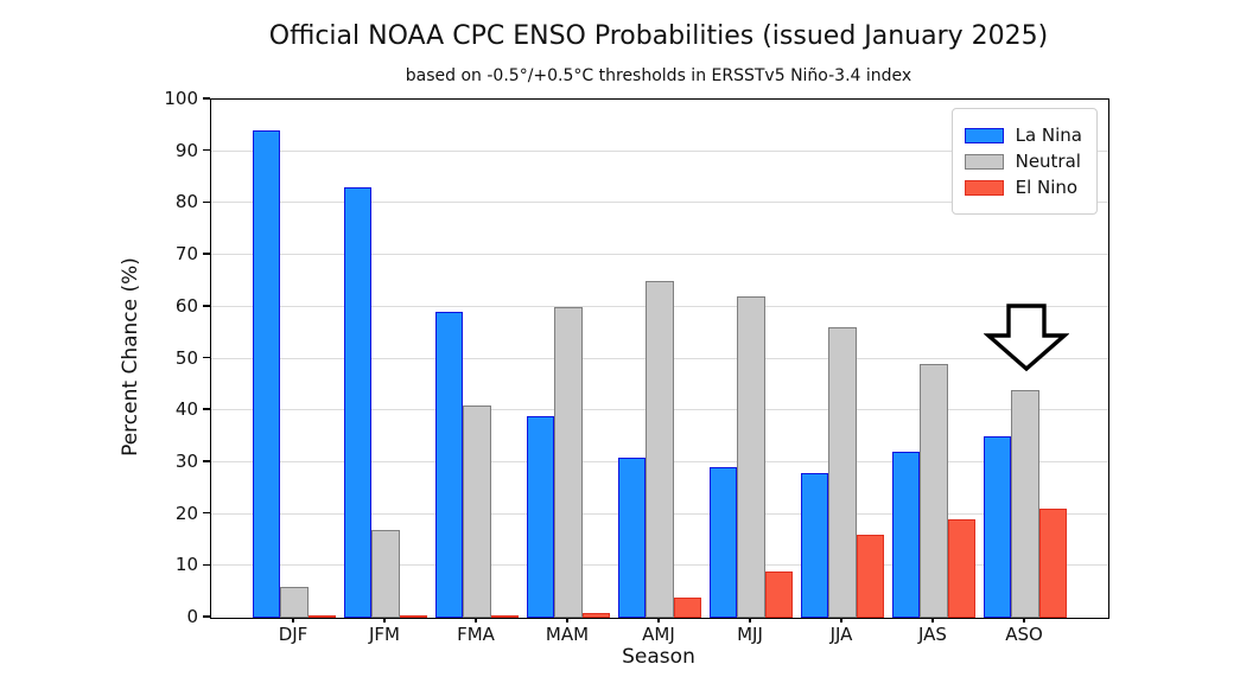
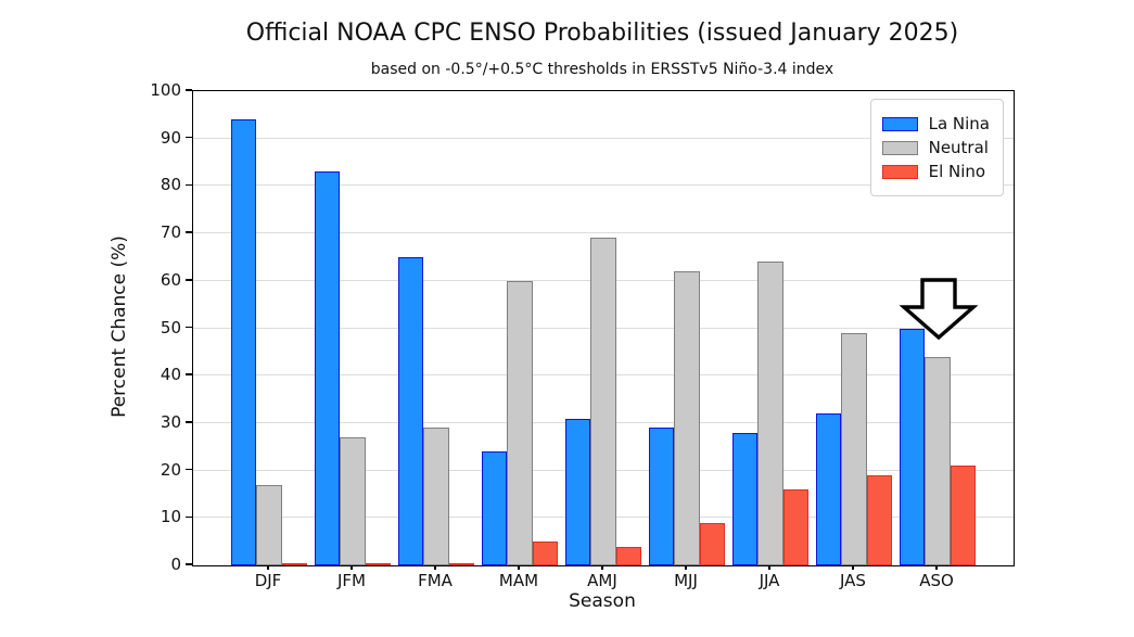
Neutral/DJF: 6 -> 17
Neutral/JFM: 17 -> 27
La Nina/FMA: 59 -> 65
Neutral/FMA: 41 -> 29
La Nina/MAM: 39 -> 24
El Nino/MAM: 1 -> 5
Neutral/AMJ: 65 -> 69
Neutral/JJA: 56 -> 64
La Nina/ASO: 35 -> 50
